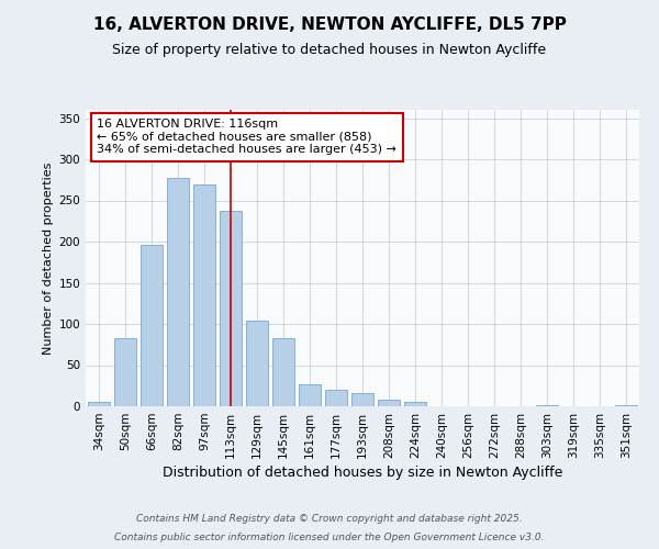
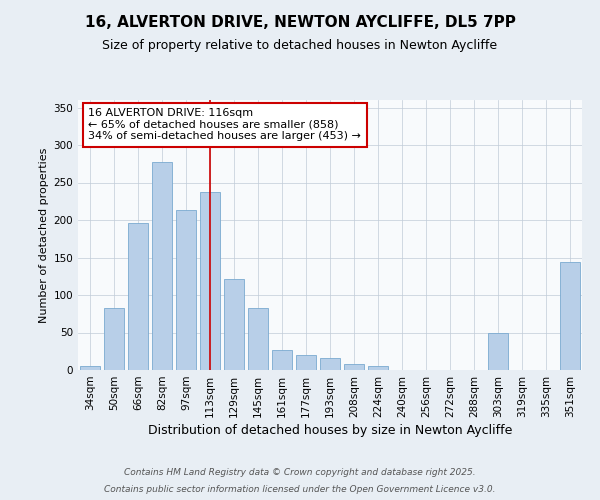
97sqm: 270 -> 214
129sqm: 104 -> 122
303sqm: 2 -> 50
351sqm: 2 -> 144
